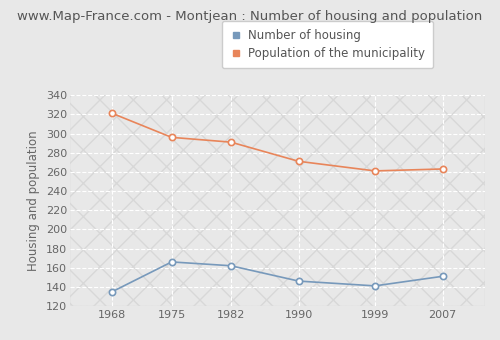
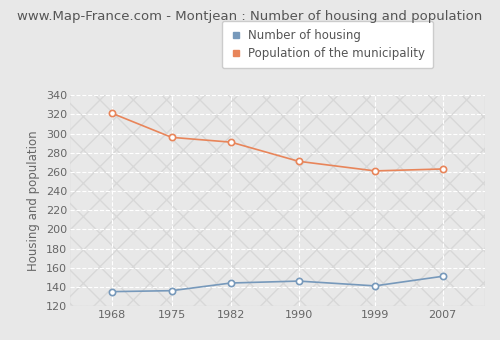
Number of housing/1975: 166 -> 136
Number of housing/1982: 162 -> 144
